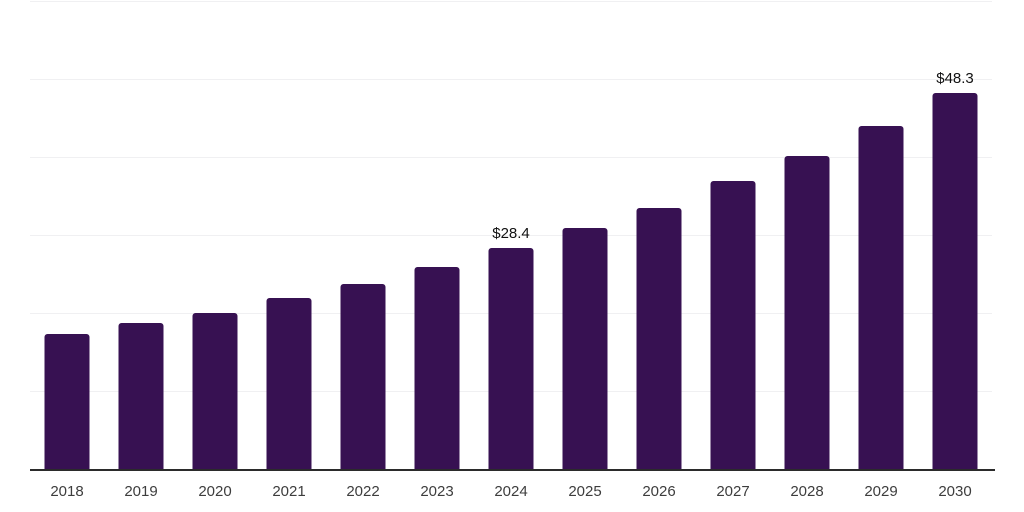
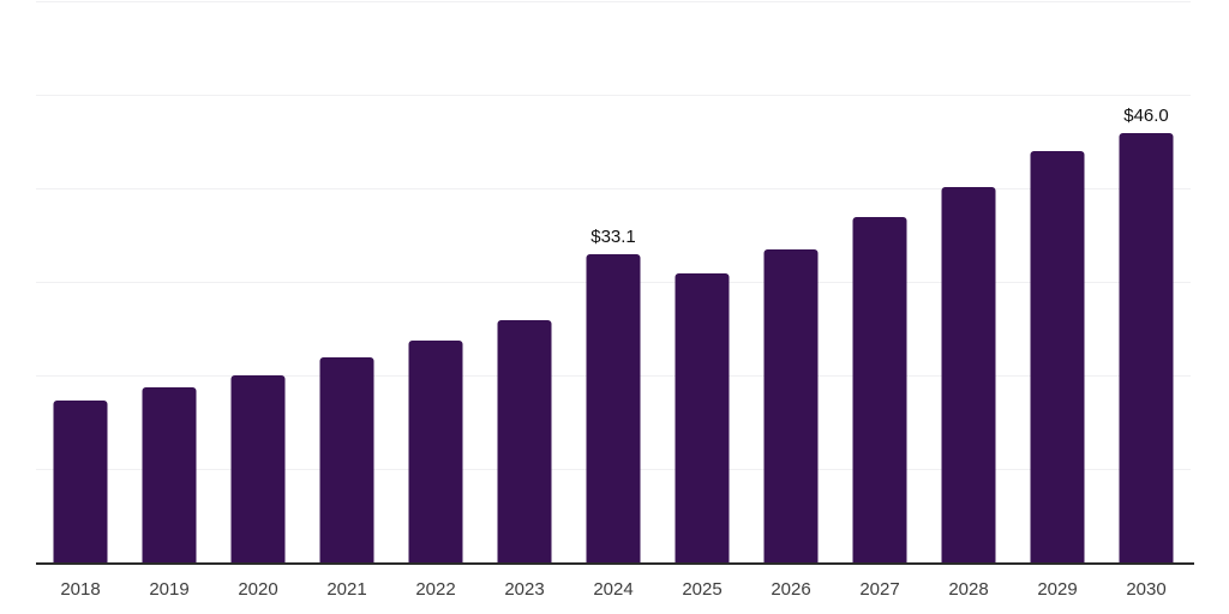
2024: $28.4 -> $33.1
2030: $48.3 -> $46.0
